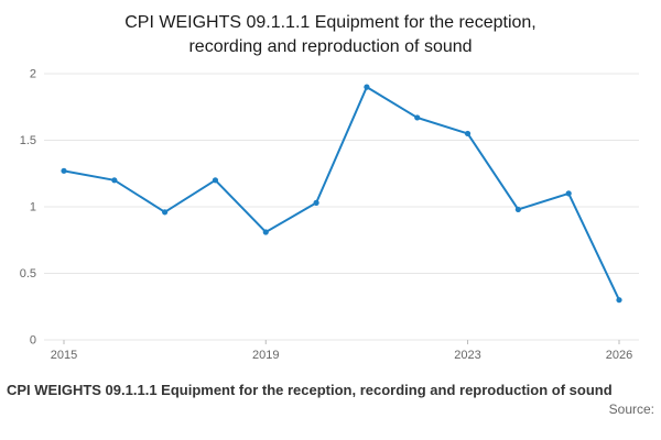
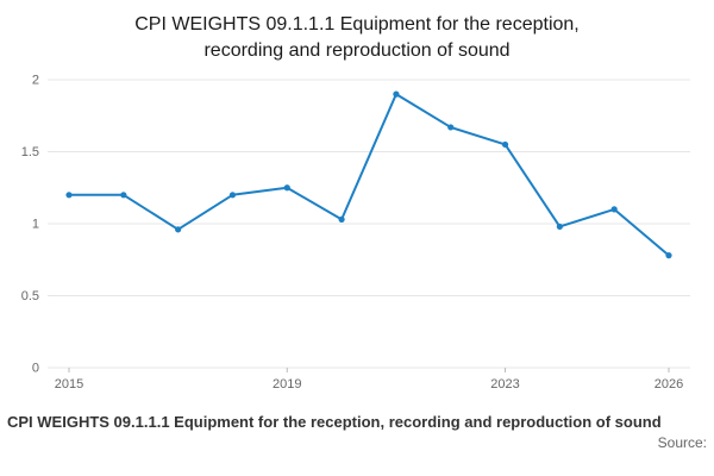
2015: 1.27 -> 1.20
2019: 0.81 -> 1.25
2026: 0.30 -> 0.78
